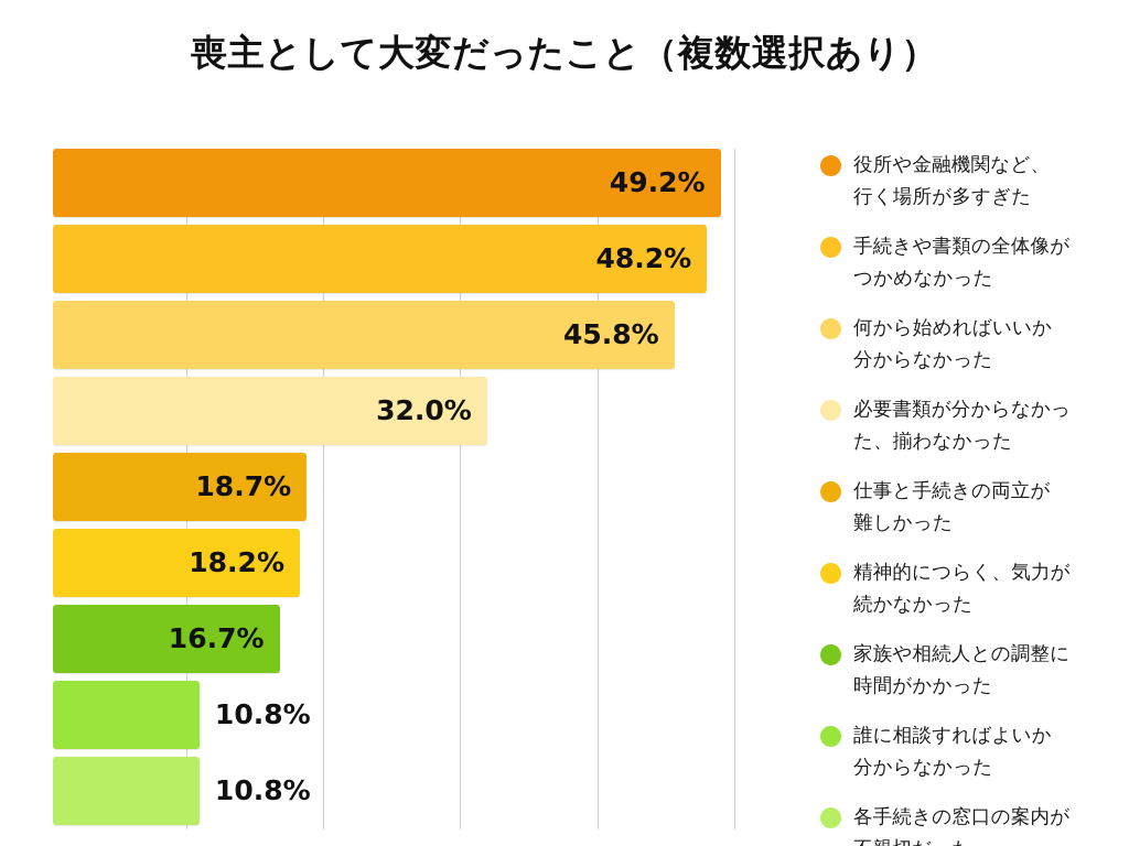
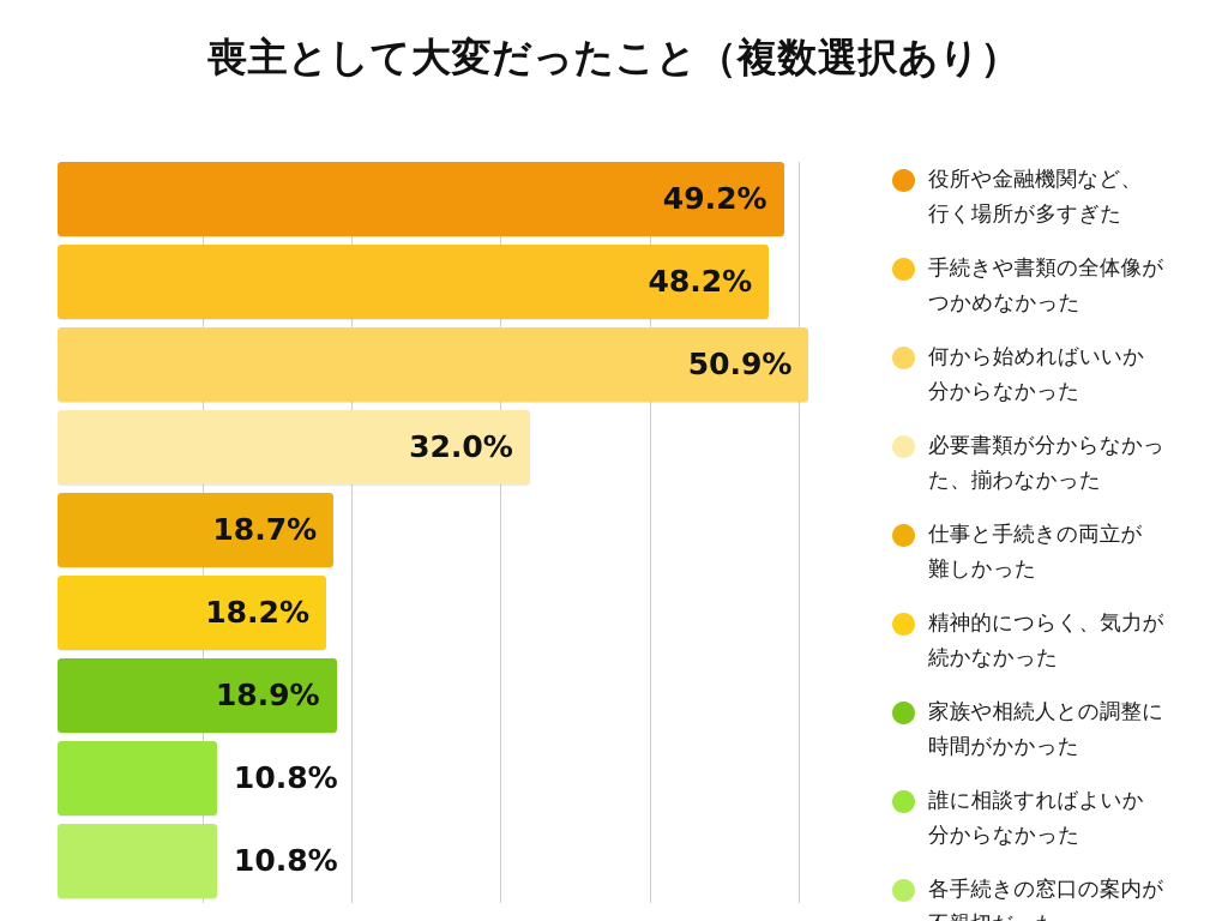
何から始めればいいか分からなかった: 45.8% -> 50.9%
家族や相続人との調整に時間がかかった: 16.7% -> 18.9%
